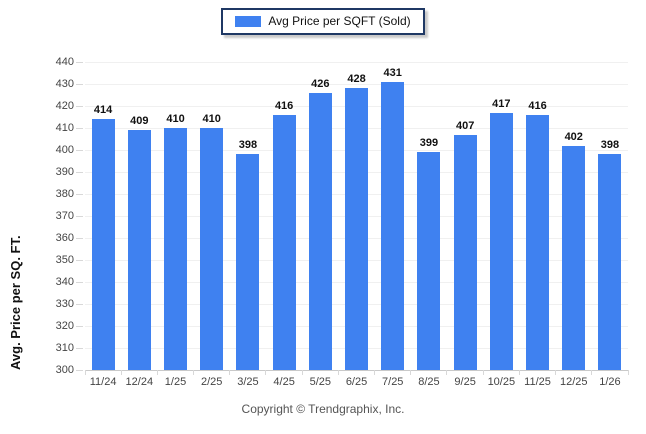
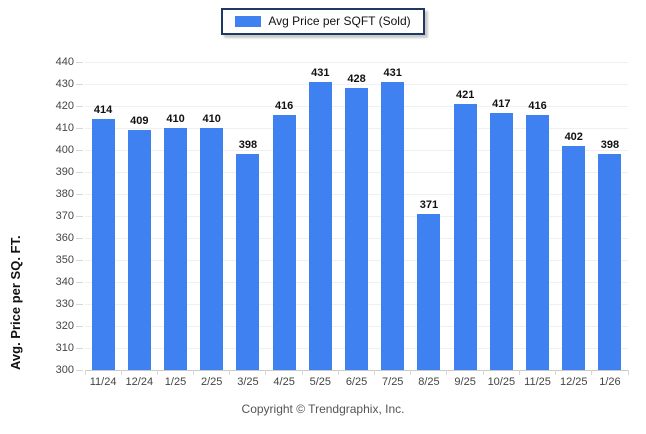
5/25: 426 -> 431
8/25: 399 -> 371
9/25: 407 -> 421
